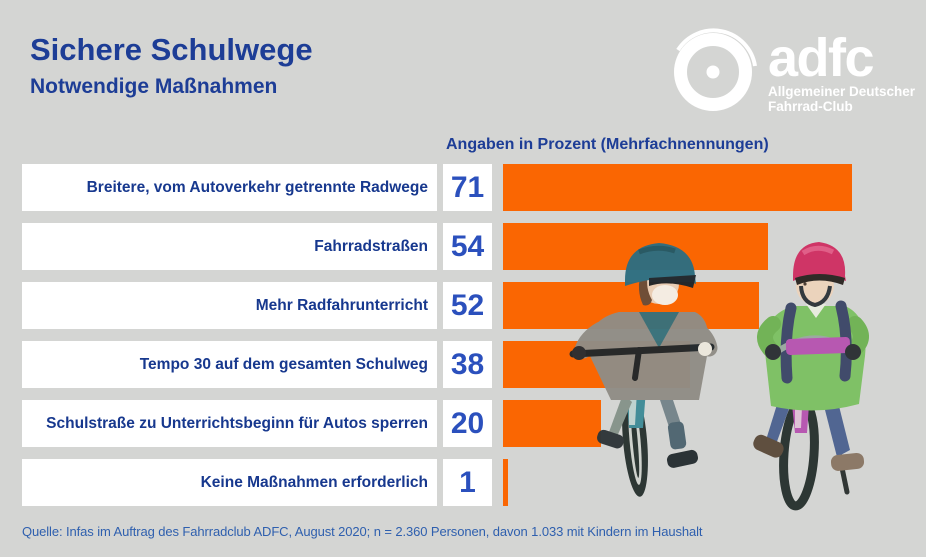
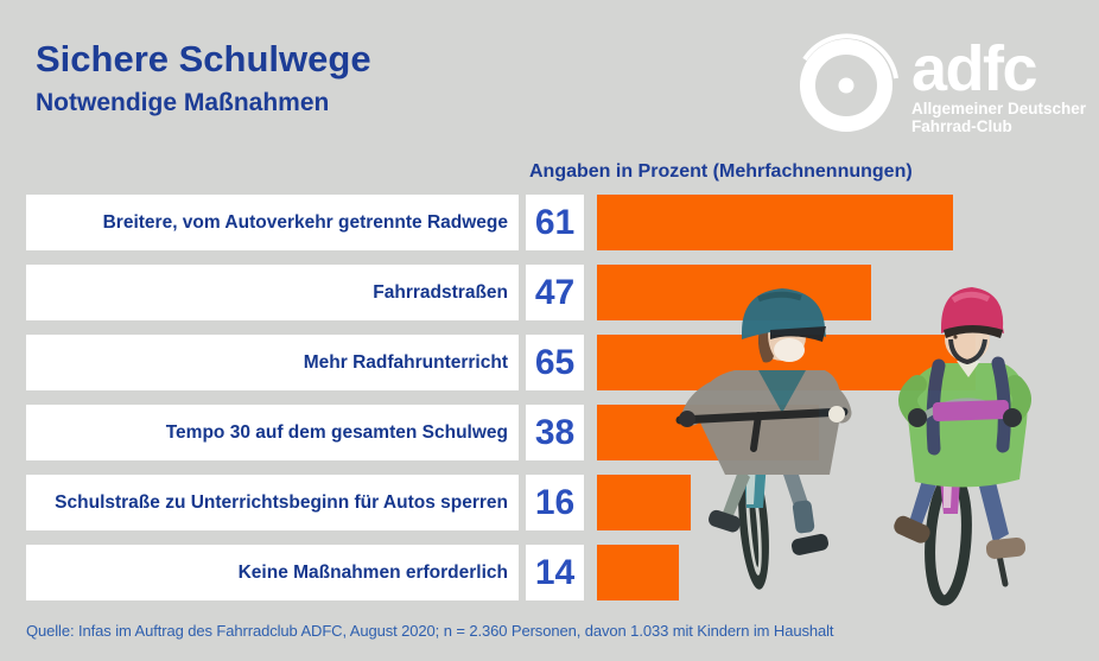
Breitere, vom Autoverkehr getrennte Radwege: 71 -> 61
Fahrradstraßen: 54 -> 47
Mehr Radfahrunterricht: 52 -> 65
Schulstraße zu Unterrichtsbeginn für Autos sperren: 20 -> 16
Keine Maßnahmen erforderlich: 1 -> 14
